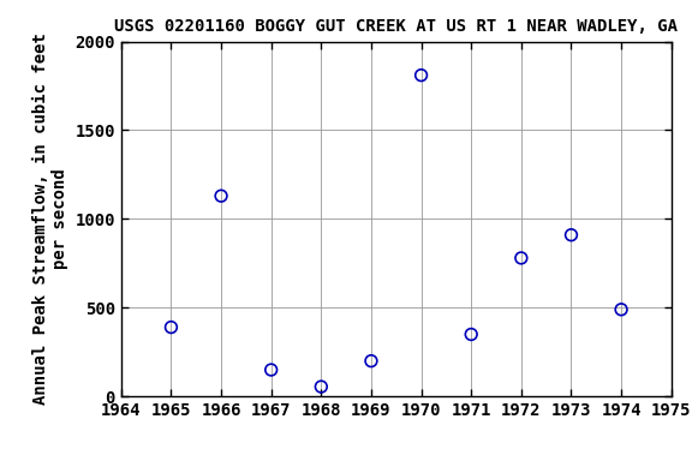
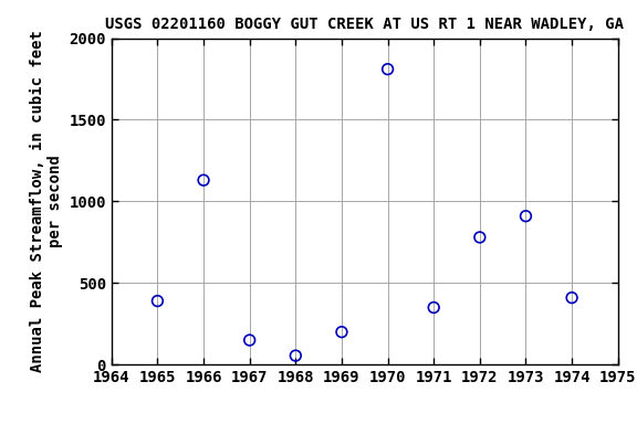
1974: 490 -> 410
